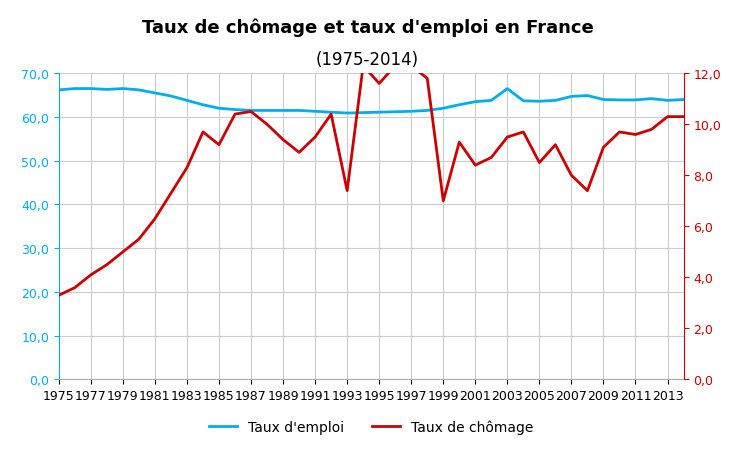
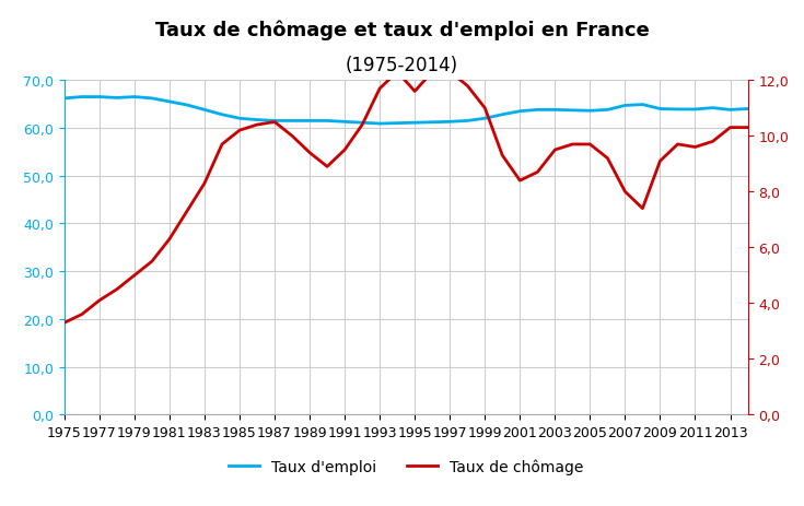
Taux de chômage/1985: 9,2 -> 10,2
Taux de chômage/1993: 7,4 -> 11,7
Taux de chômage/1999: 7,0 -> 11,0
Taux d'emploi/2003: 66,5 -> 63,8
Taux de chômage/2005: 8,5 -> 9,7
